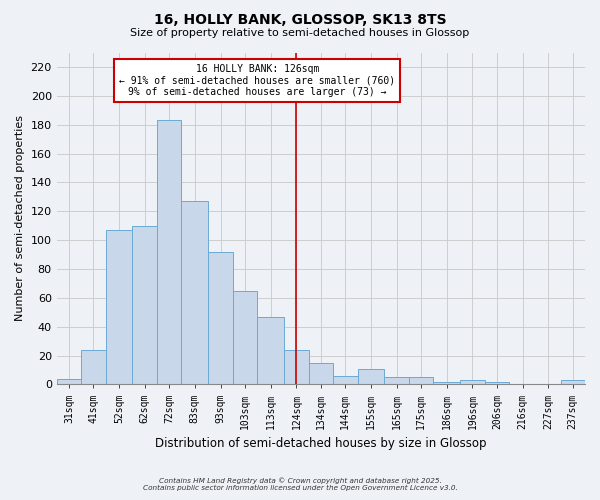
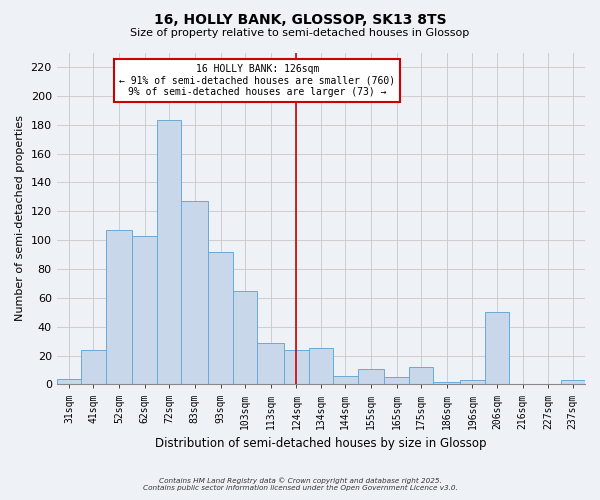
62sqm: 110 -> 103
113sqm: 47 -> 29
134sqm: 15 -> 25
175sqm: 5 -> 12
206sqm: 2 -> 50
